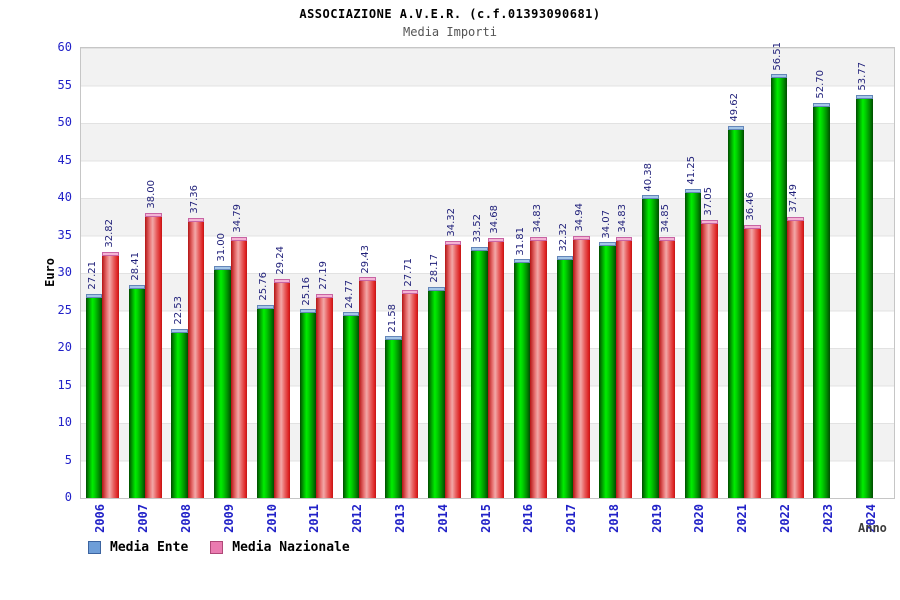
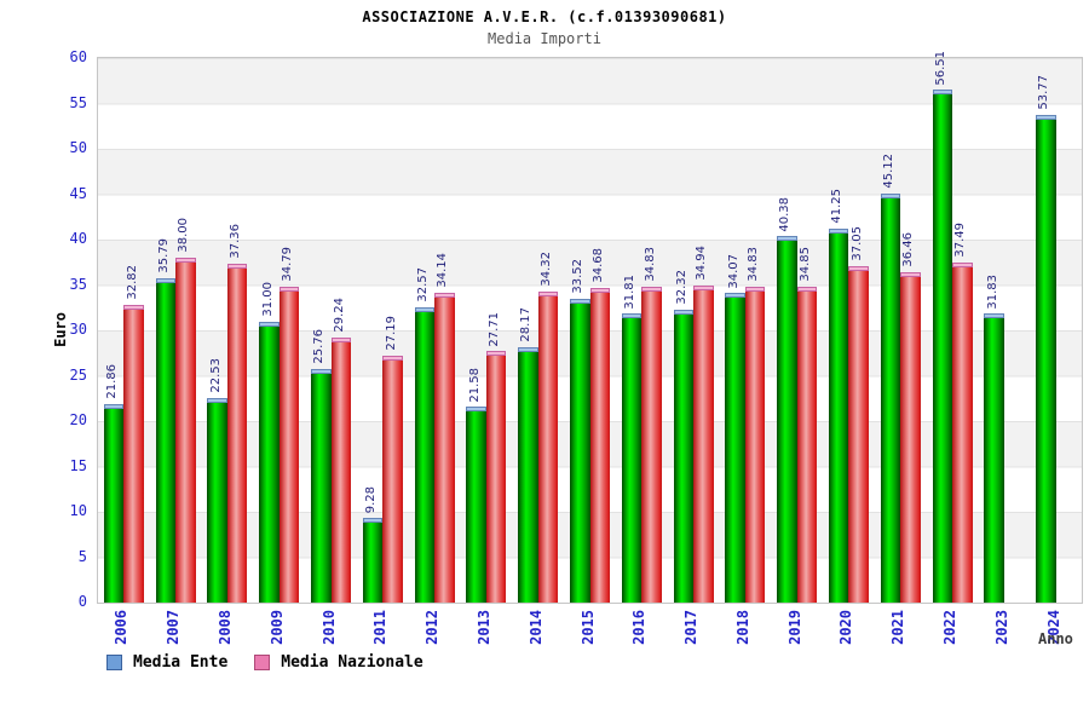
Media Ente/2006: 27.21 -> 21.86
Media Ente/2007: 28.41 -> 35.79
Media Ente/2011: 25.16 -> 9.28
Media Ente/2012: 24.77 -> 32.57
Media Nazionale/2012: 29.43 -> 34.14
Media Ente/2021: 49.62 -> 45.12
Media Ente/2023: 52.70 -> 31.83
